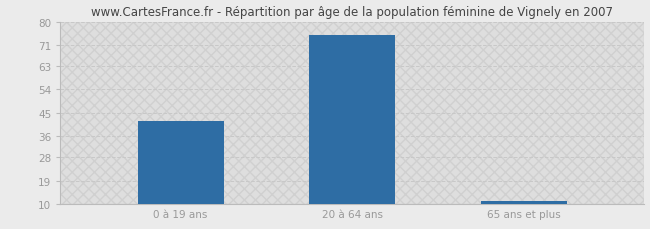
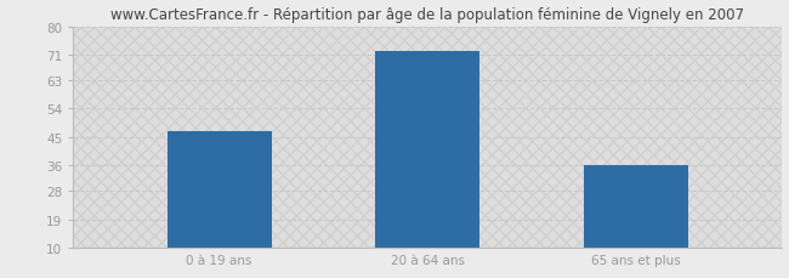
0 à 19 ans: 42 -> 47
20 à 64 ans: 75 -> 72
65 ans et plus: 11 -> 36
